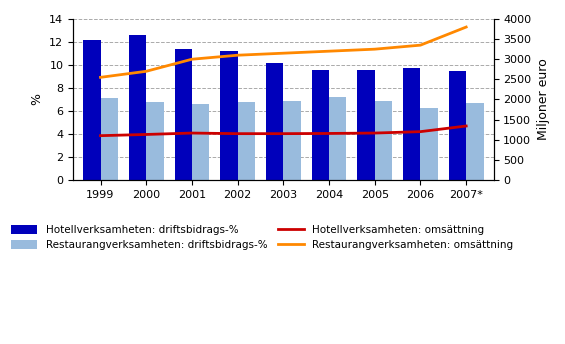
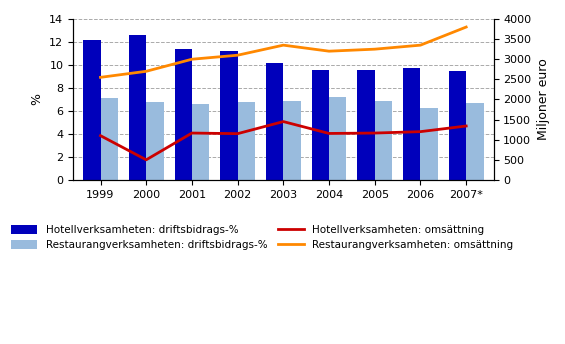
Hotellverksamheten: omsättning/2000: 1130 -> 500
Hotellverksamheten: omsättning/2003: 1150 -> 1450
Restaurangverksamheten: omsättning/2003: 3150 -> 3350
